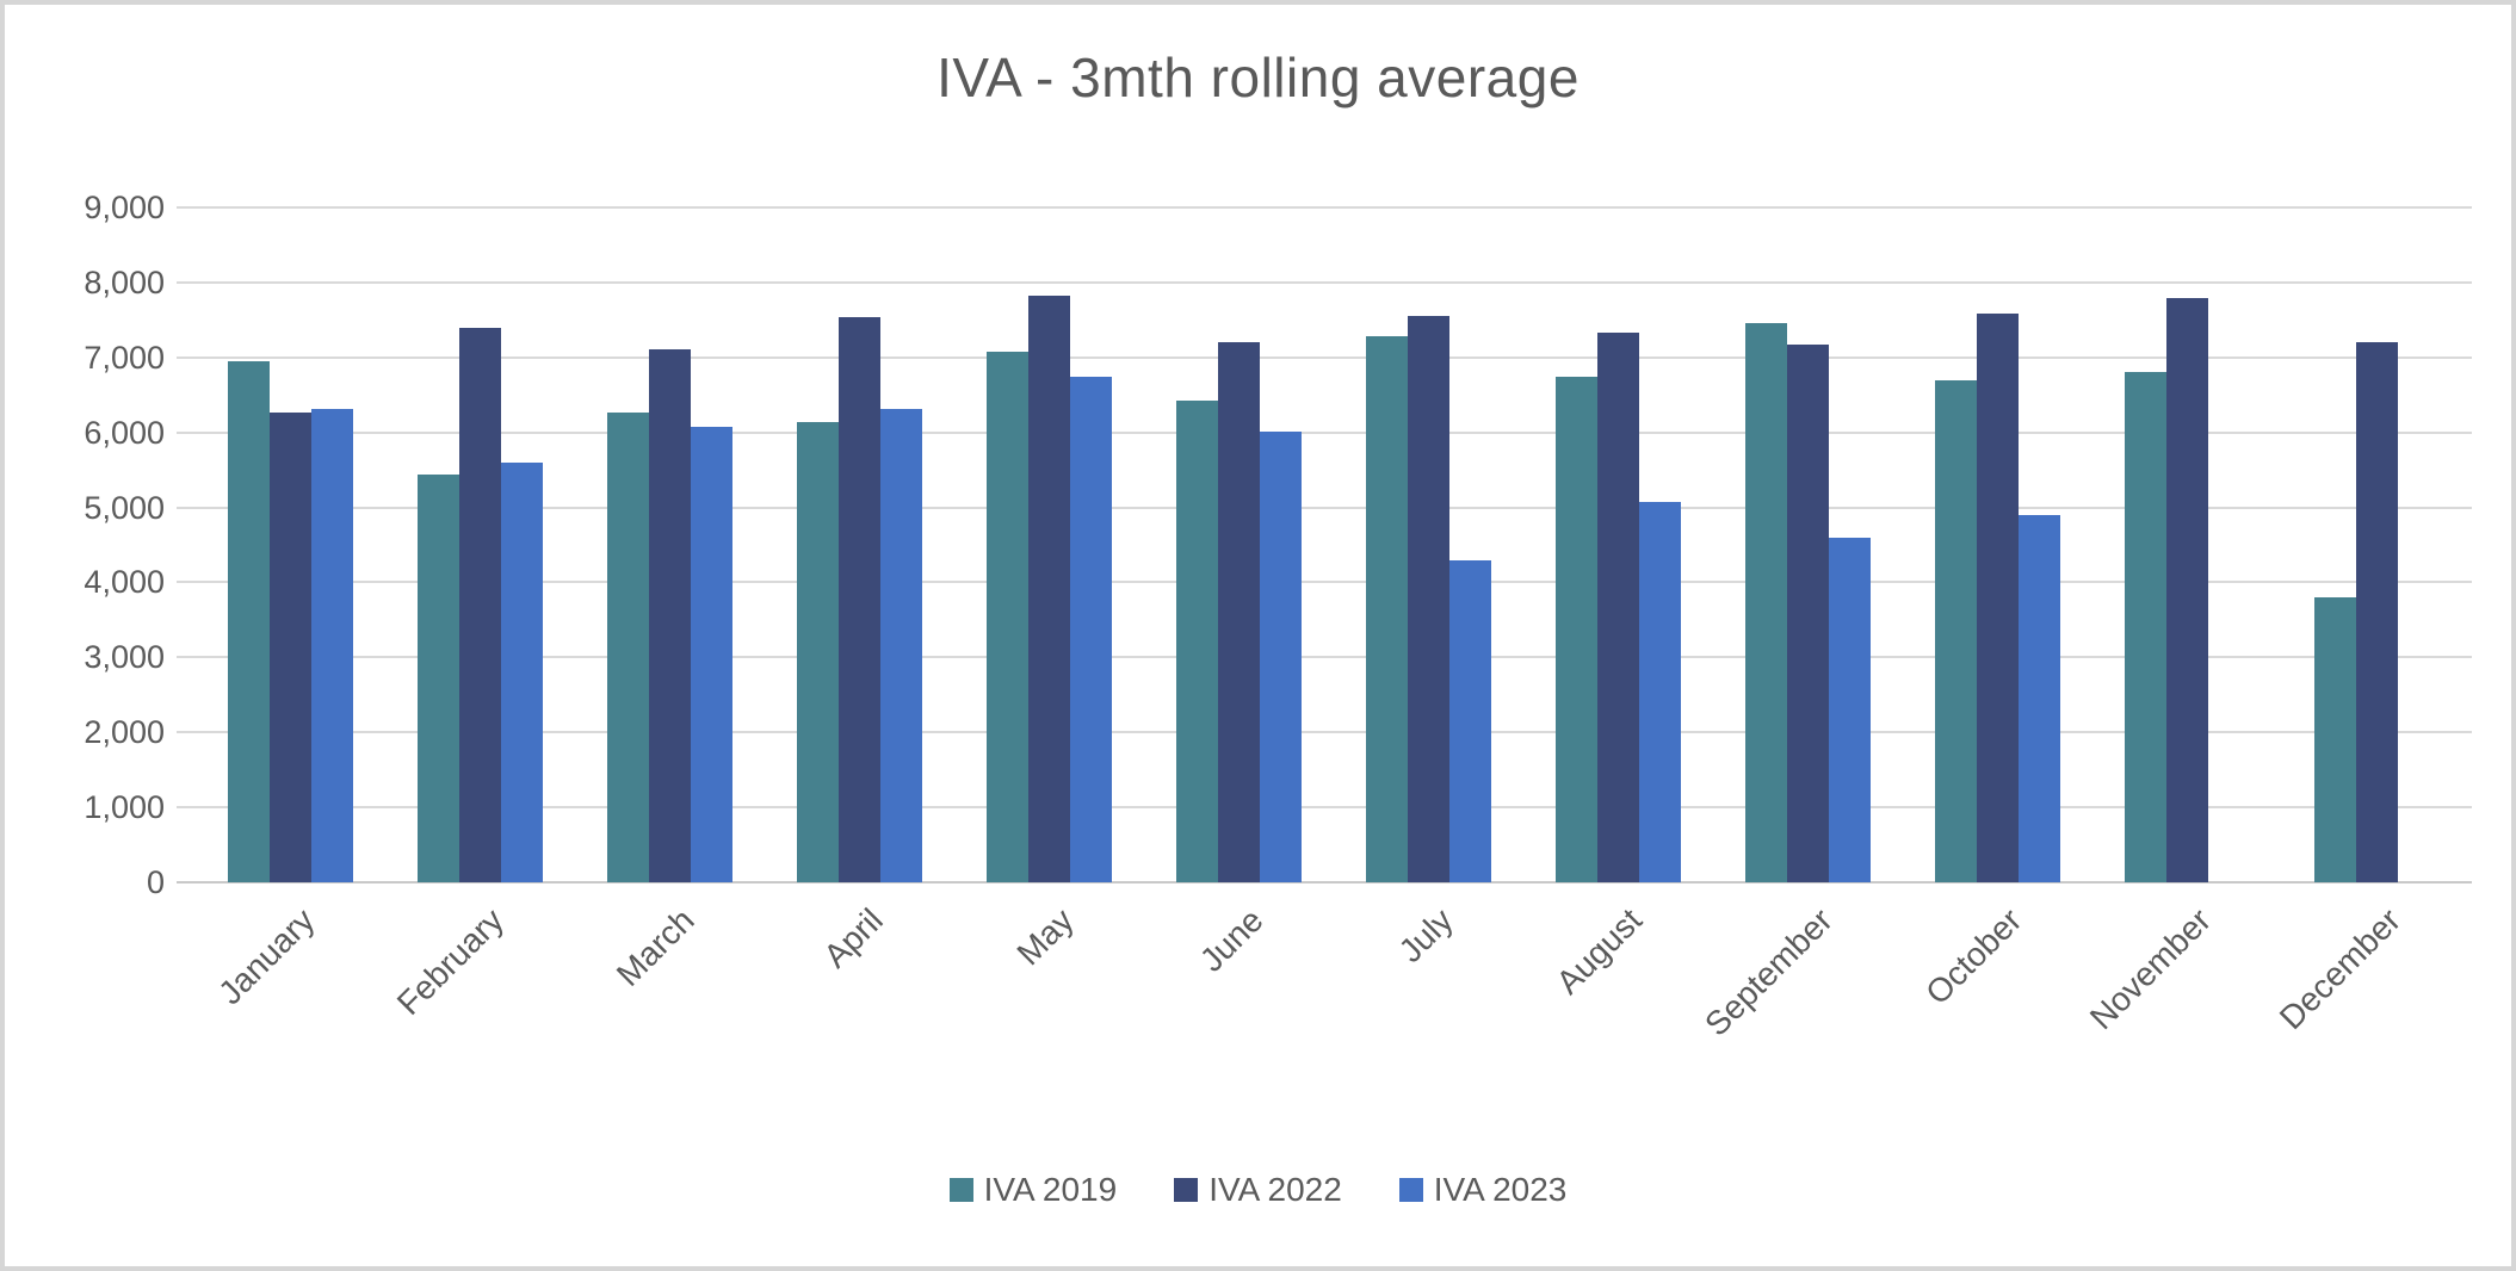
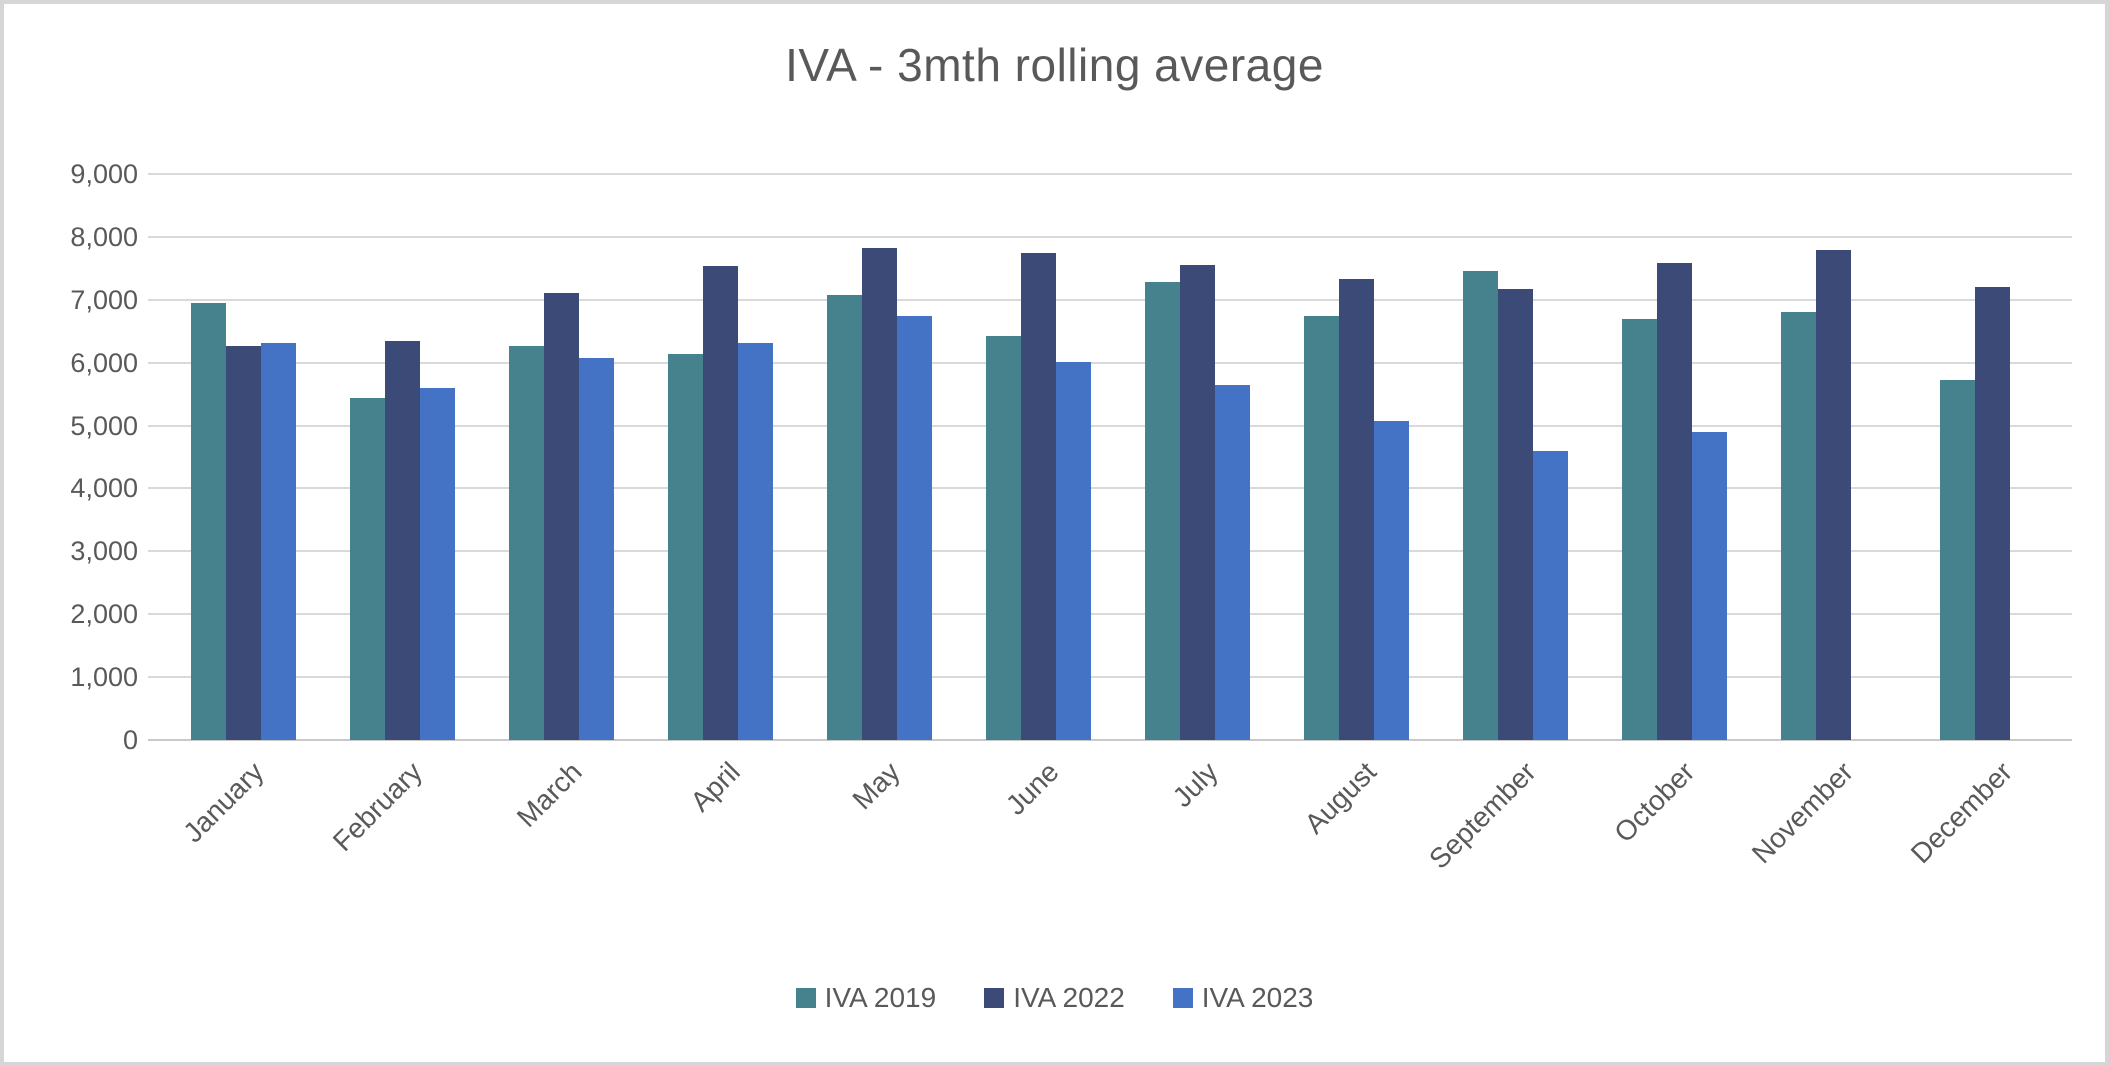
IVA 2022/February: 7400 -> 6400
IVA 2022/June: 7200 -> 7700
IVA 2023/July: 4300 -> 5600
IVA 2019/December: 3800 -> 5700
